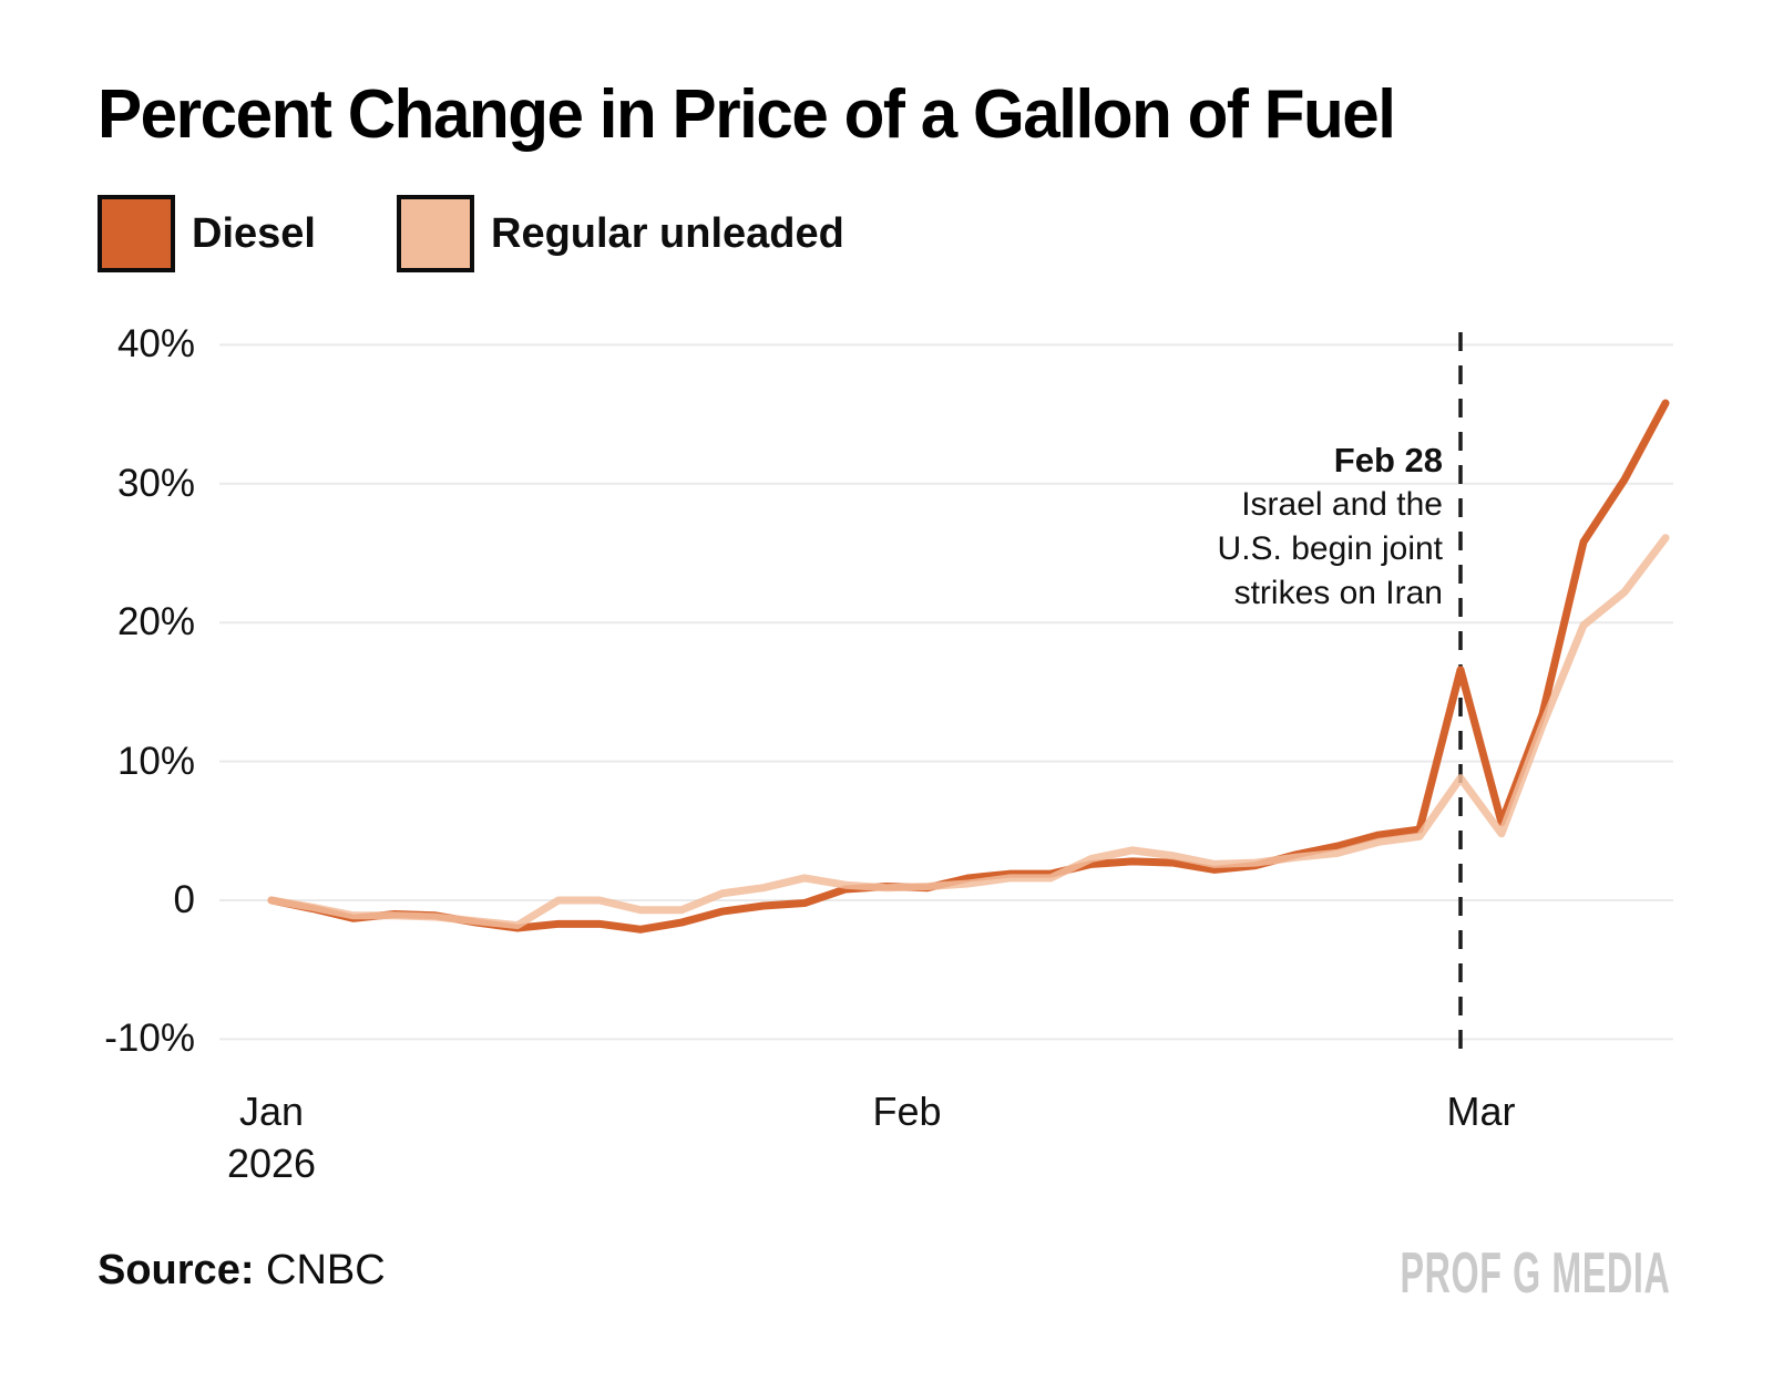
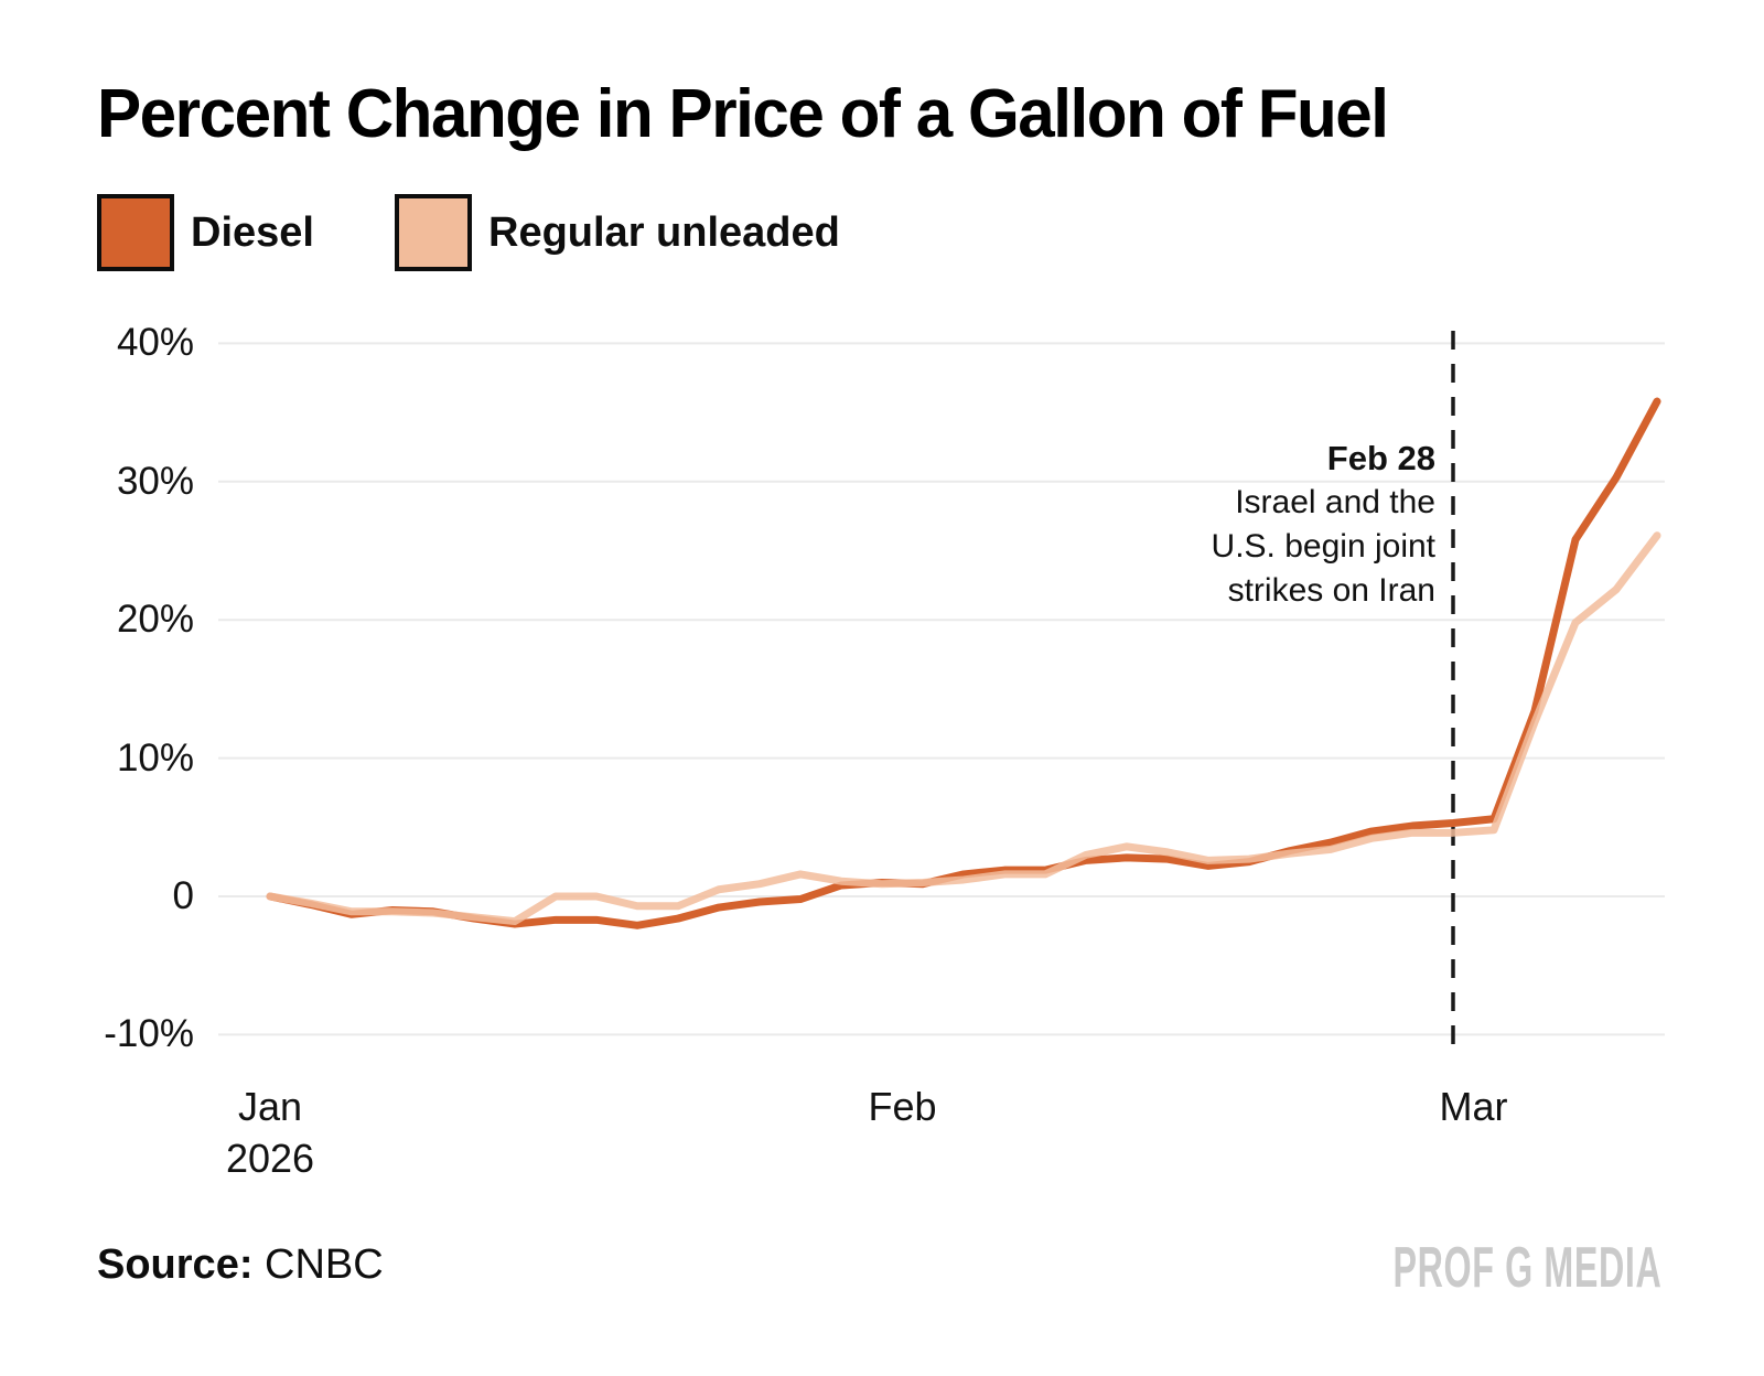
Diesel/Feb 28: 16.6% -> 5.3%
Regular unleaded/Feb 28: 8.8% -> 4.6%
